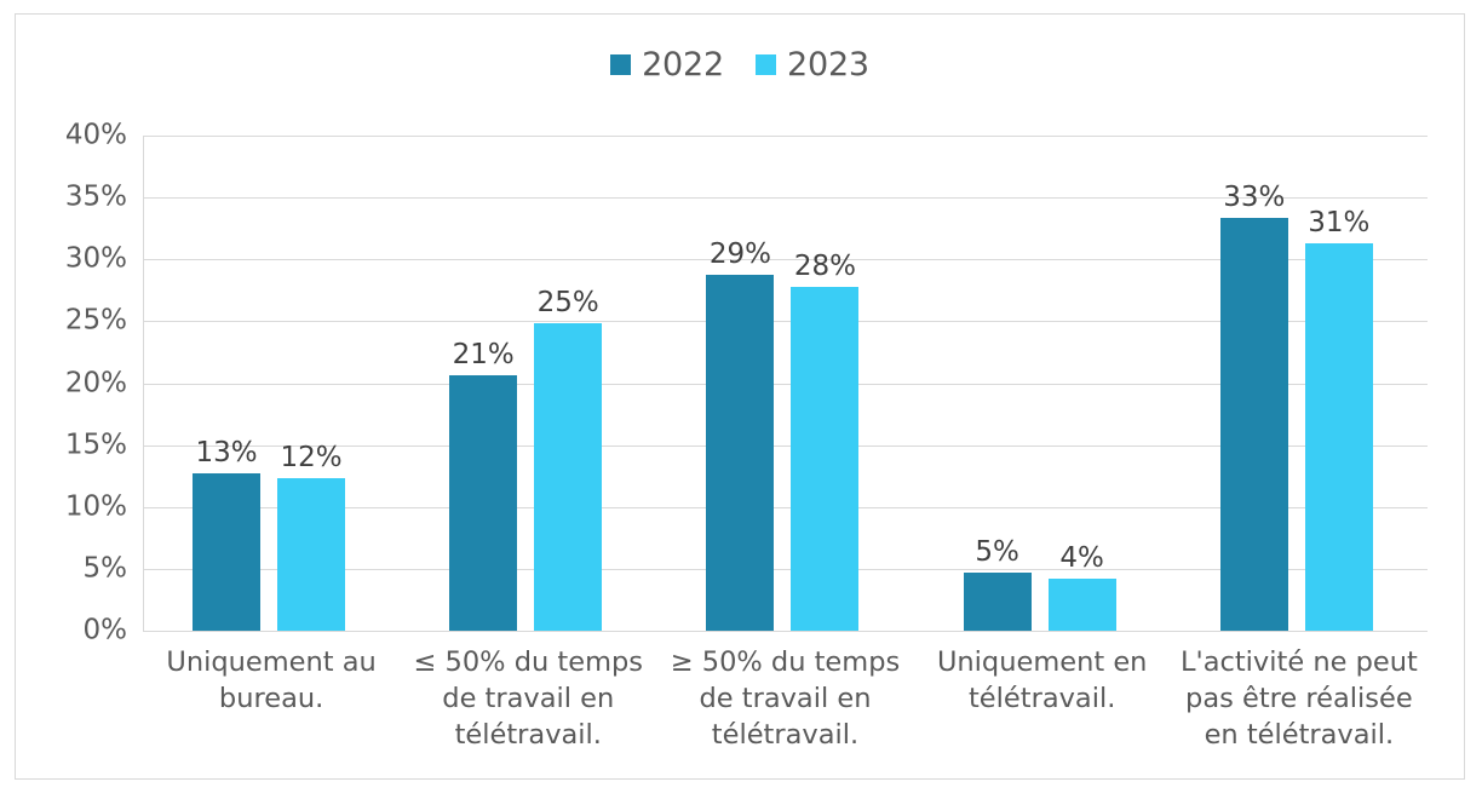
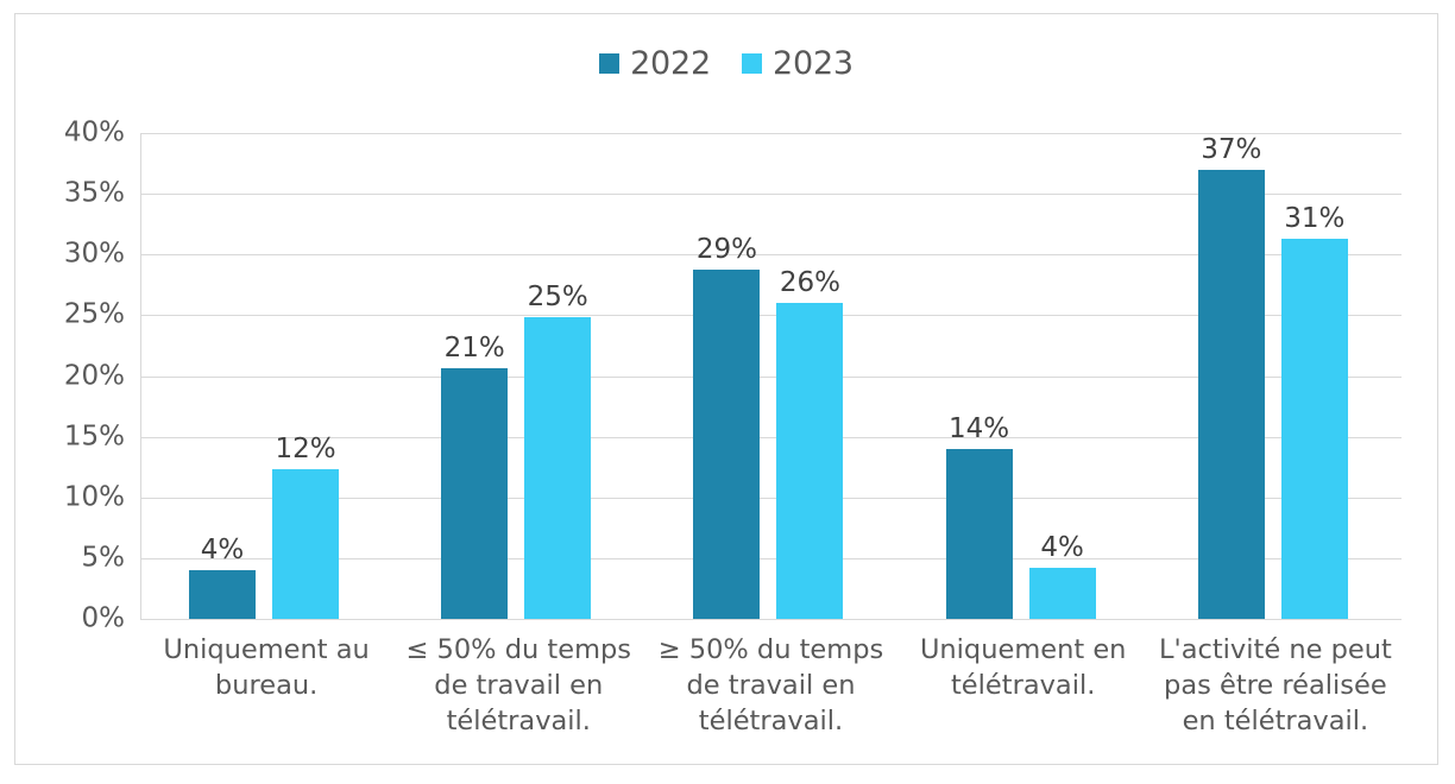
2022/Uniquement au bureau.: 13% -> 4%
2023/≥ 50% du temps de travail en télétravail.: 28% -> 26%
2022/Uniquement en télétravail.: 5% -> 14%
2022/L'activité ne peut pas être réalisée en télétravail.: 33% -> 37%
